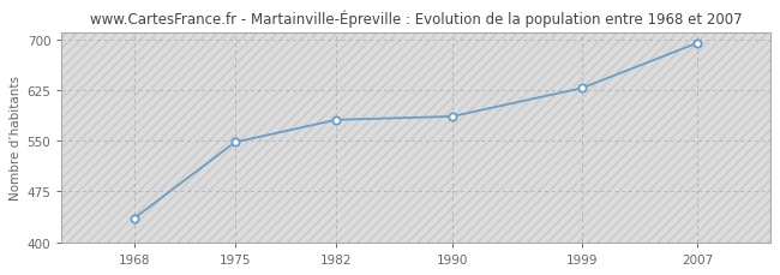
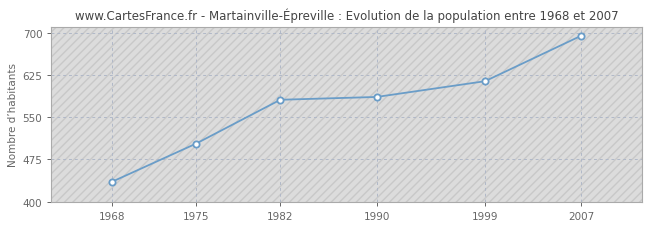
1975: 548 -> 503
1999: 628 -> 614
